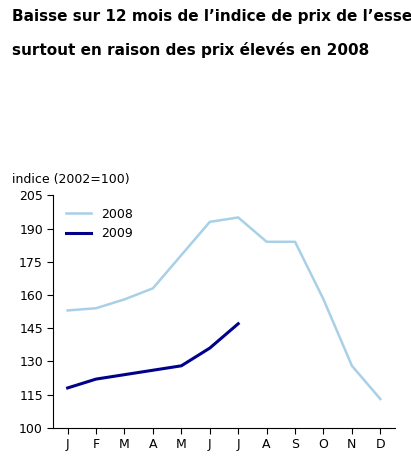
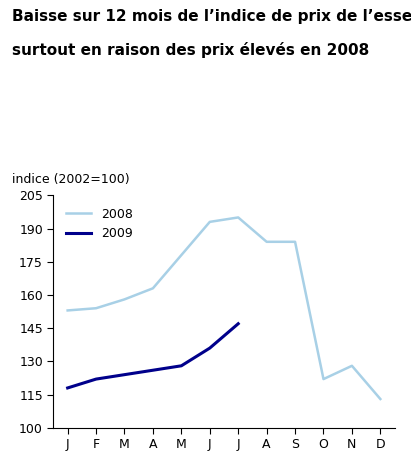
2008/O: 158 -> 122
